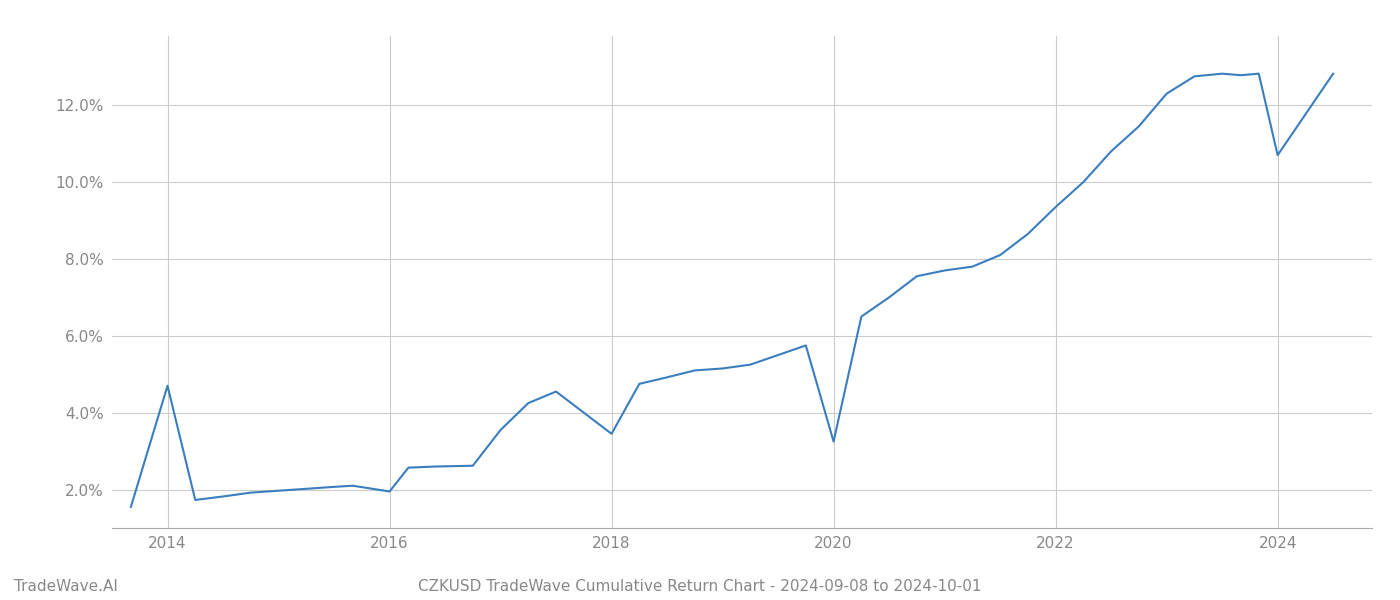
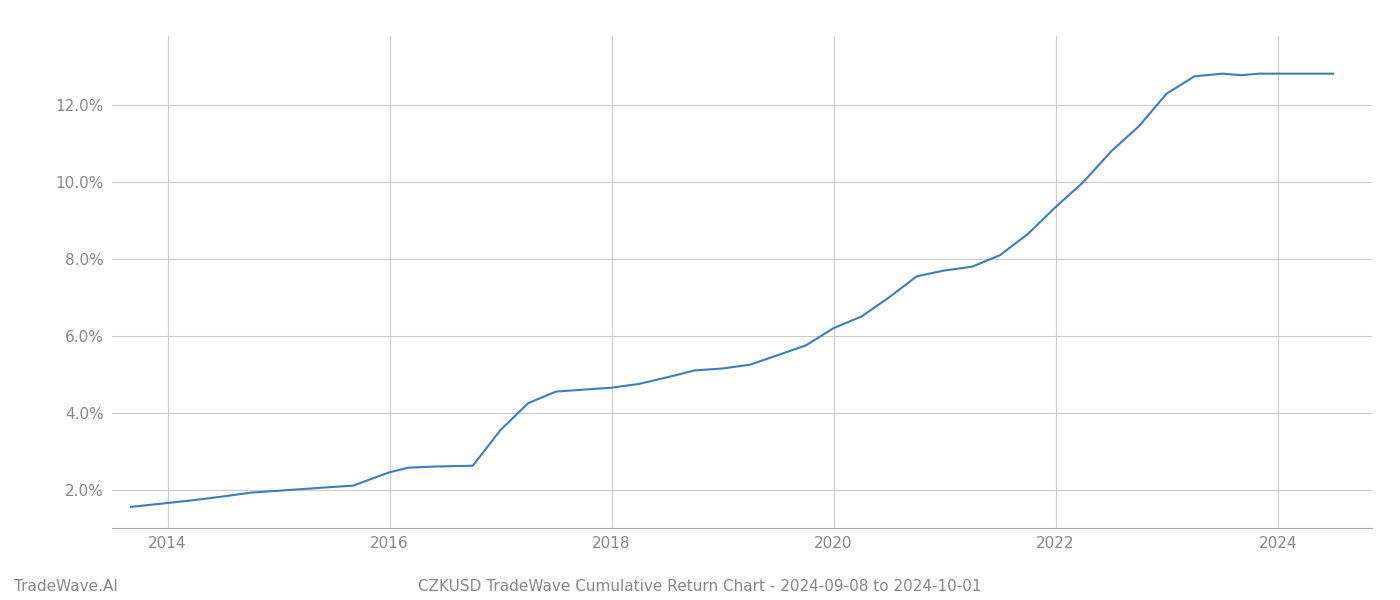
2014: 4.70% -> 1.65%
2016: 1.95% -> 2.45%
2018: 3.45% -> 4.65%
2020: 3.25% -> 6.20%
2024: 10.70% -> 12.82%
